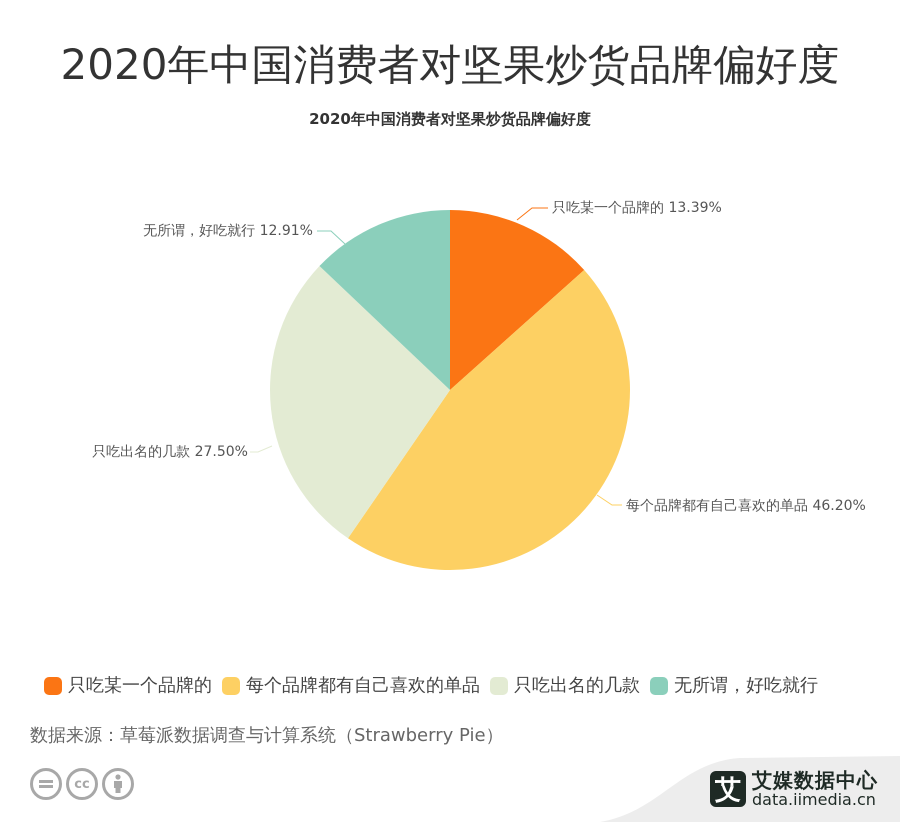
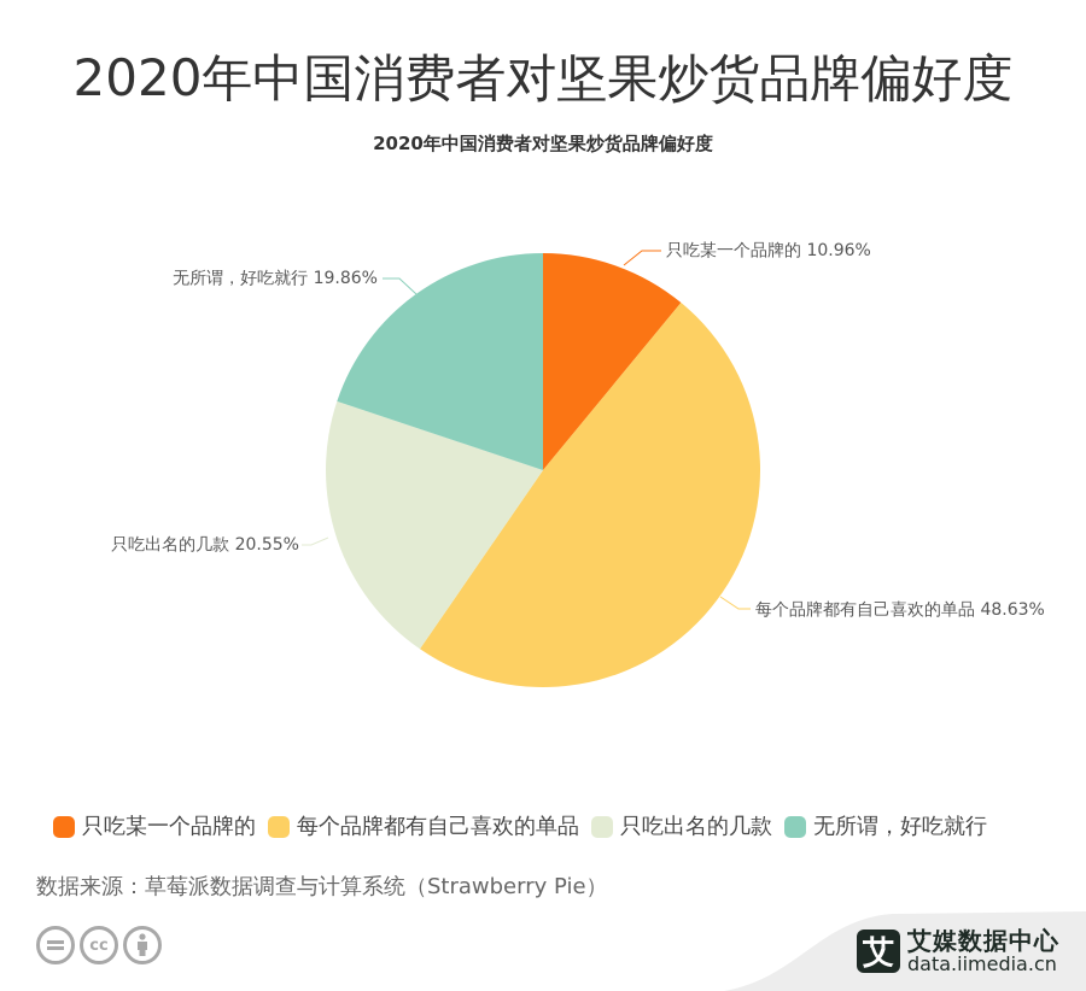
只吃某一个品牌的: 13.39% -> 10.96%
每个品牌都有自己喜欢的单品: 46.20% -> 48.63%
只吃出名的几款: 27.50% -> 20.55%
无所谓，好吃就行: 12.91% -> 19.86%
